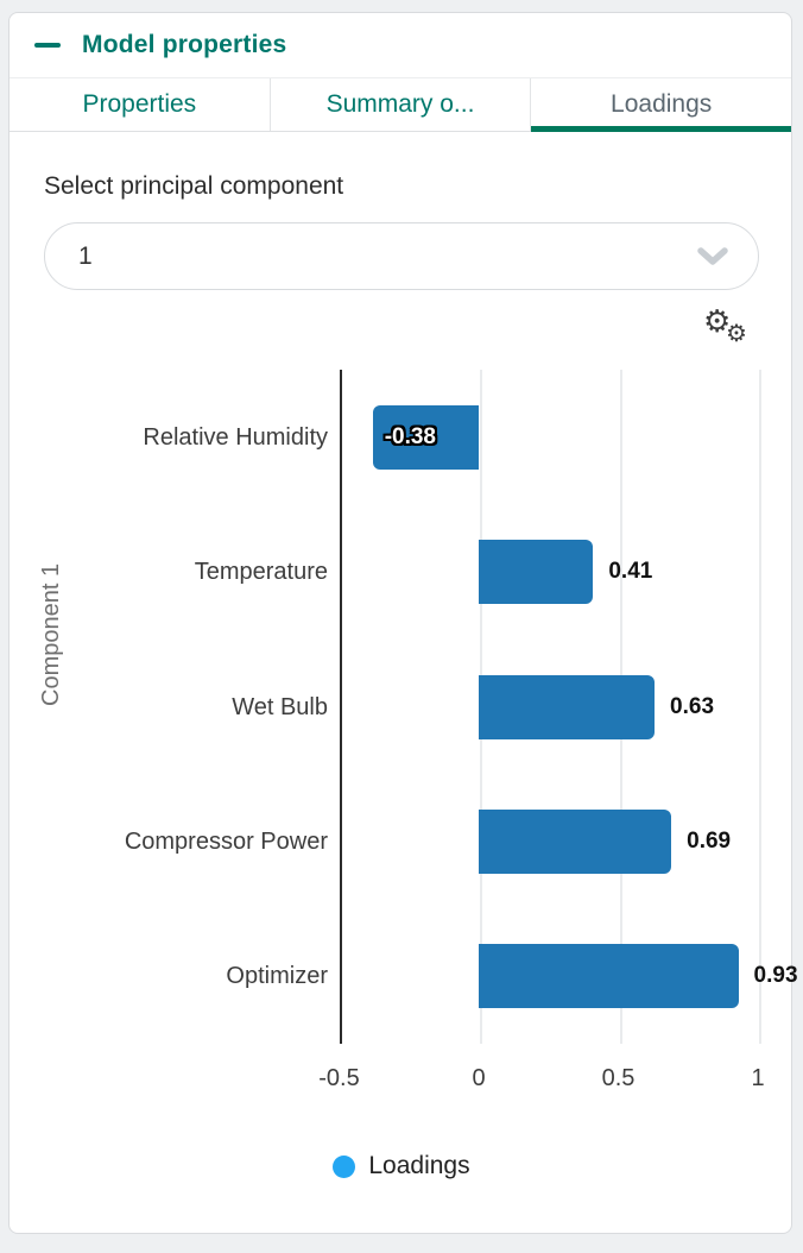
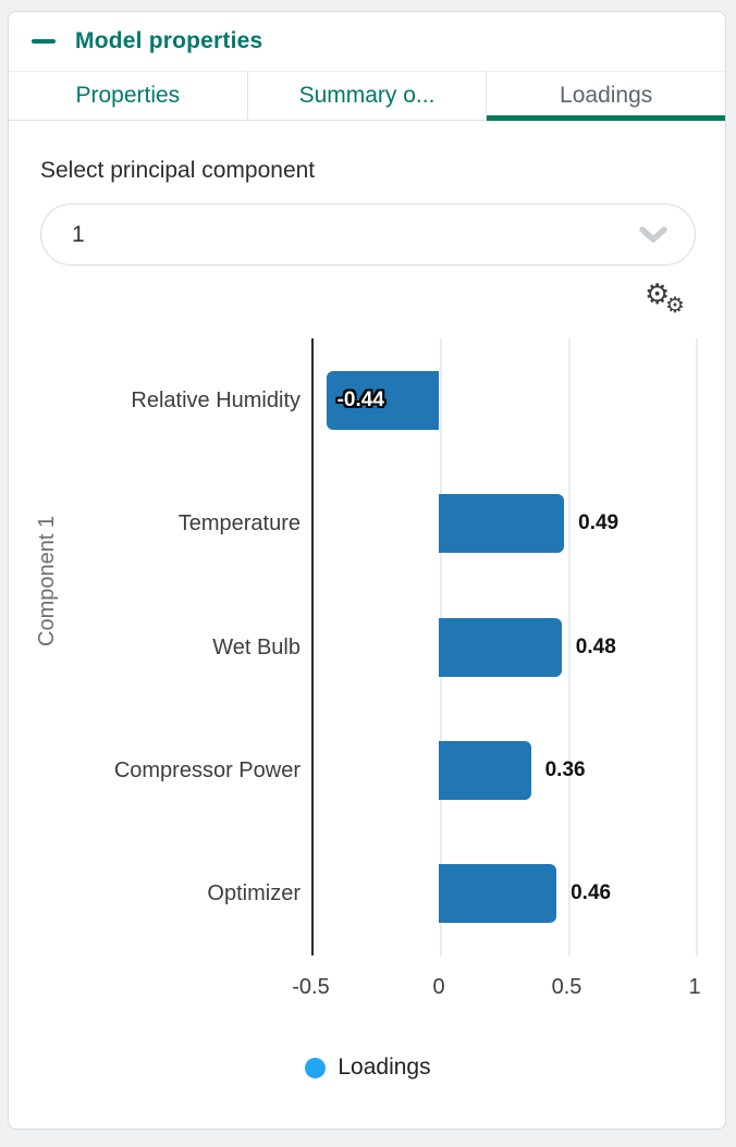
Relative Humidity: -0.38 -> -0.44
Temperature: 0.41 -> 0.49
Wet Bulb: 0.63 -> 0.48
Compressor Power: 0.69 -> 0.36
Optimizer: 0.93 -> 0.46
